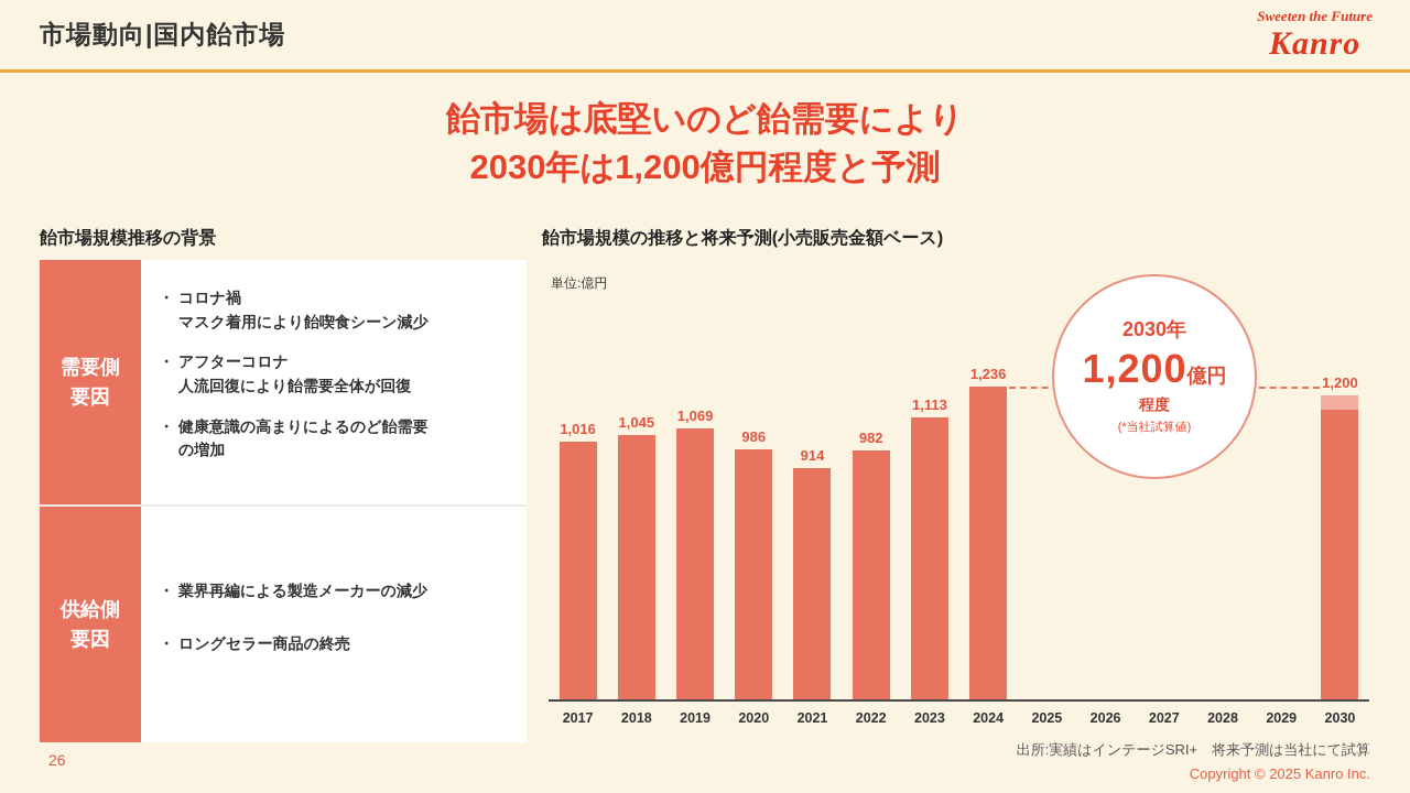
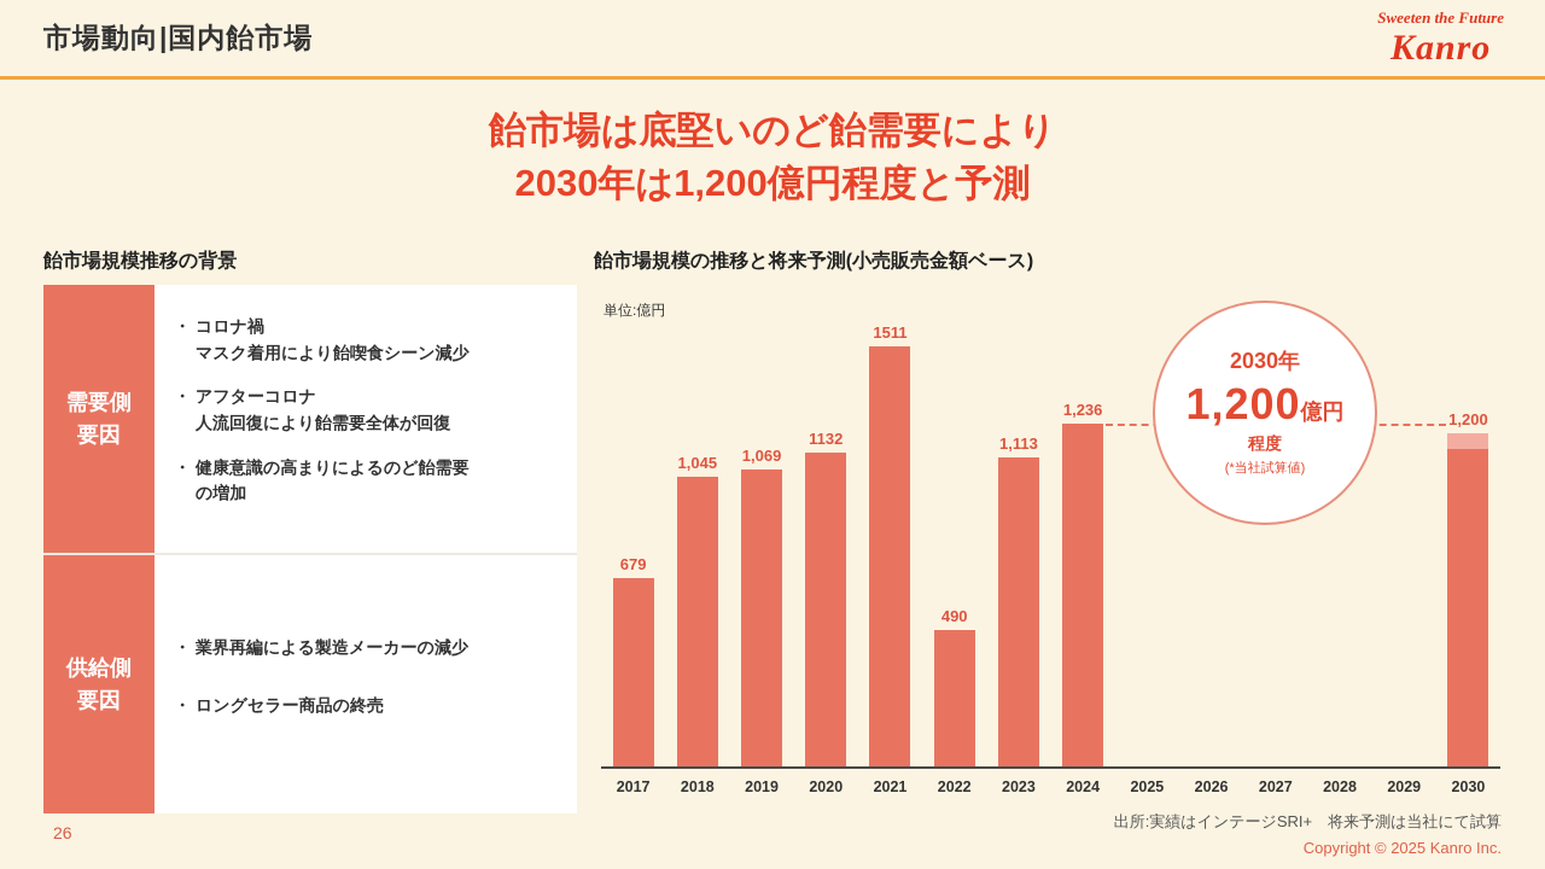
2017: 1,016 -> 679
2020: 986 -> 1132
2021: 914 -> 1511
2022: 982 -> 490
